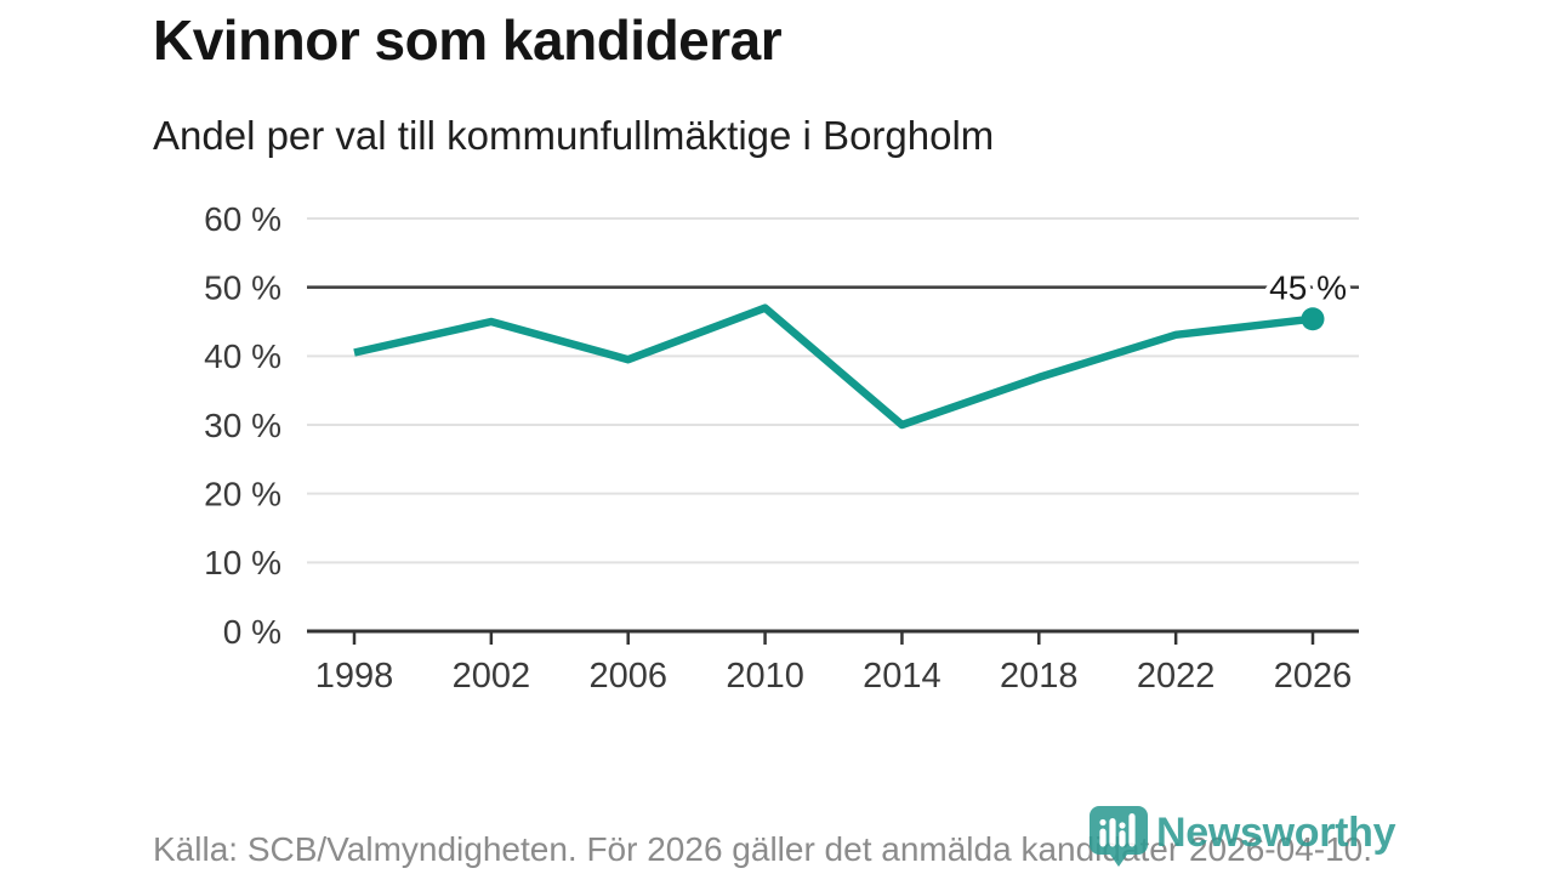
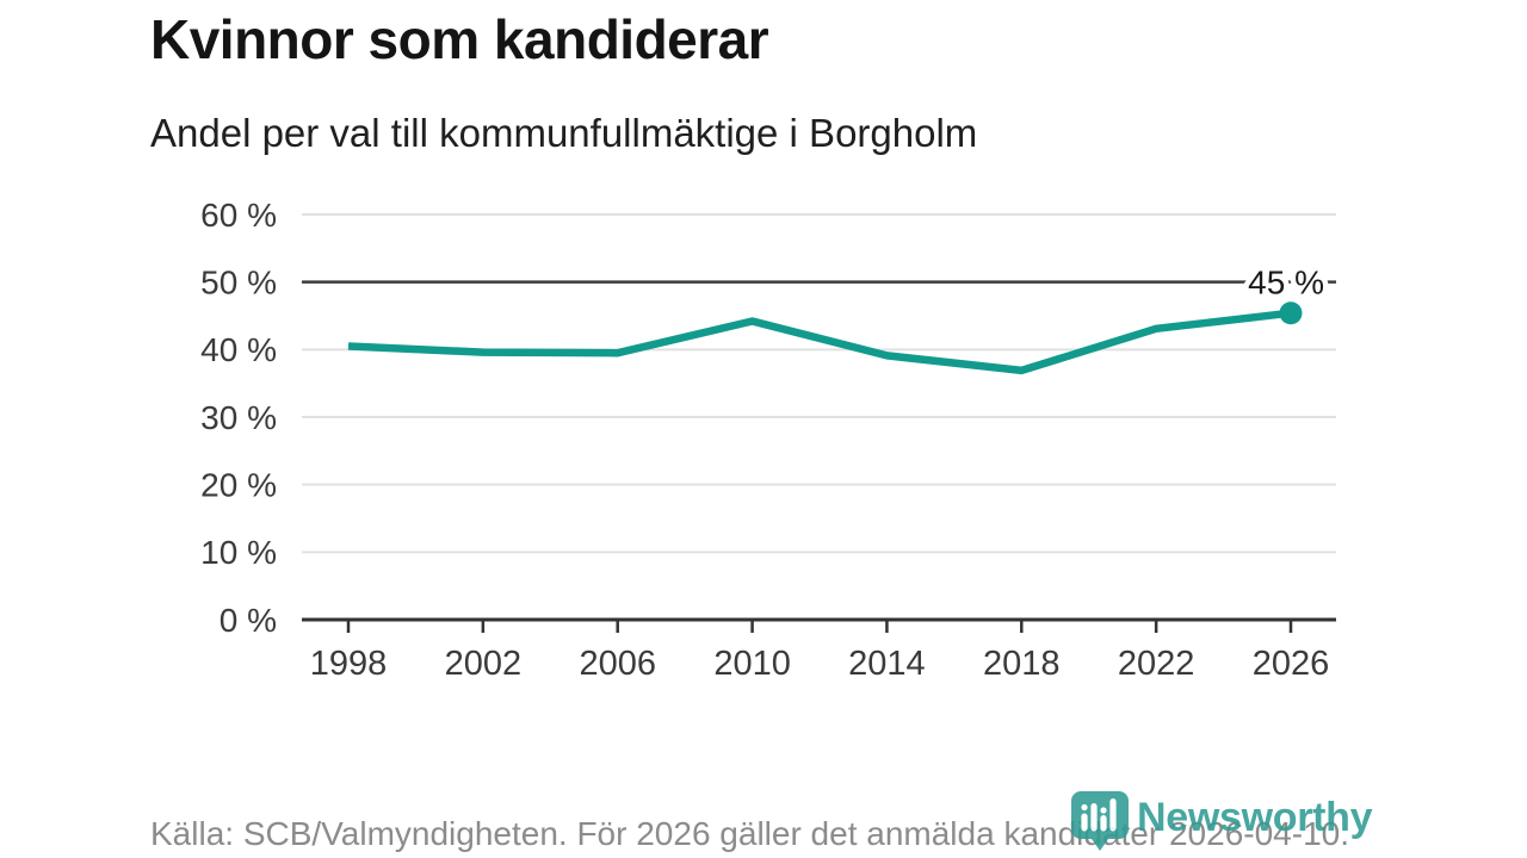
2002: 45% -> 40%
2010: 47% -> 44%
2014: 30% -> 39%
